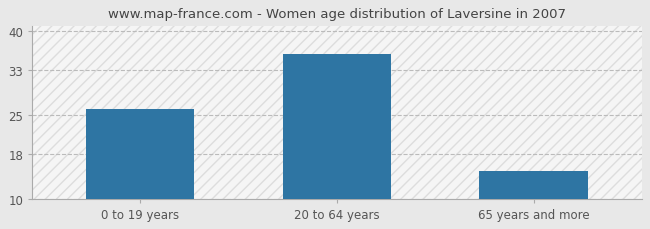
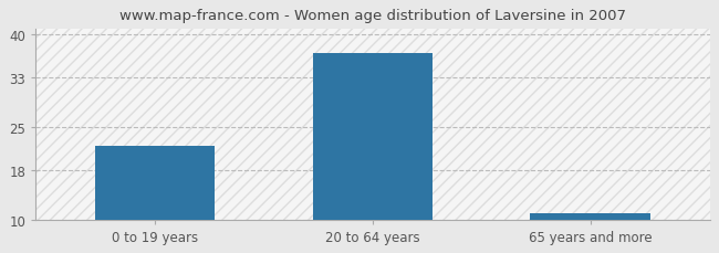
0 to 19 years: 26 -> 22
20 to 64 years: 36 -> 37
65 years and more: 15 -> 11
